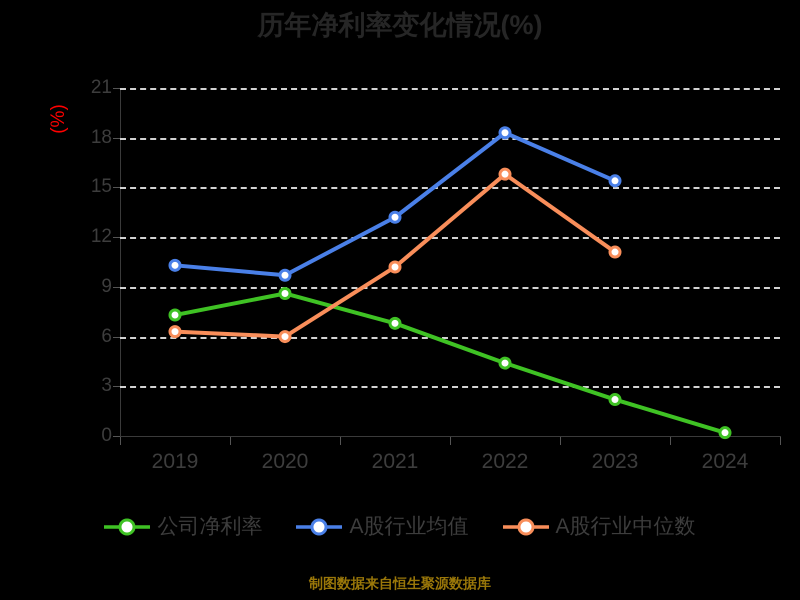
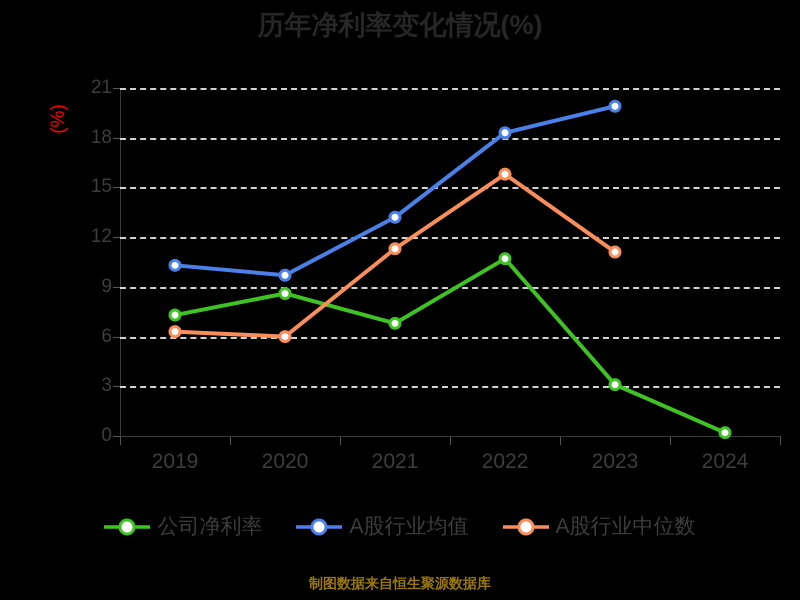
A股行业中位数/2021: 10.2 -> 11.3
公司净利率/2022: 4.4 -> 10.7
公司净利率/2023: 2.2 -> 3.1
A股行业均值/2023: 15.4 -> 19.9
